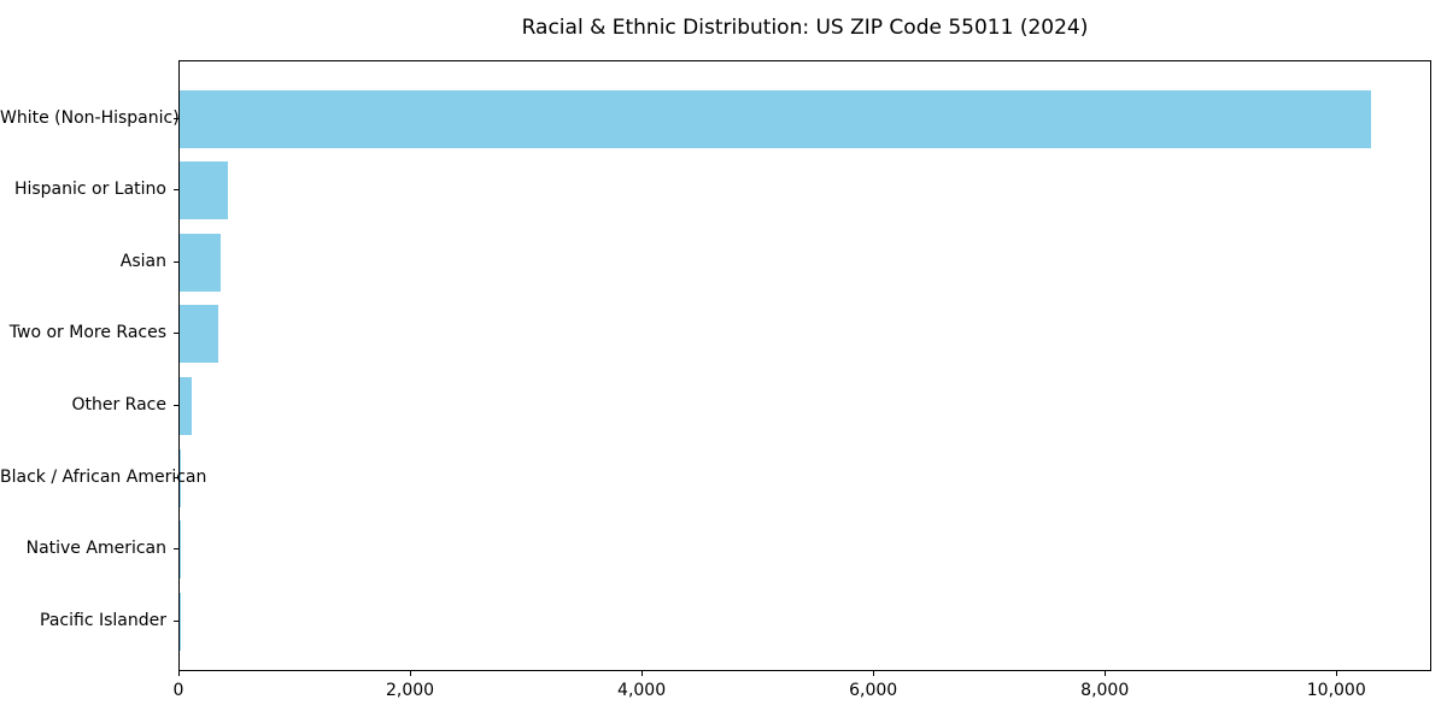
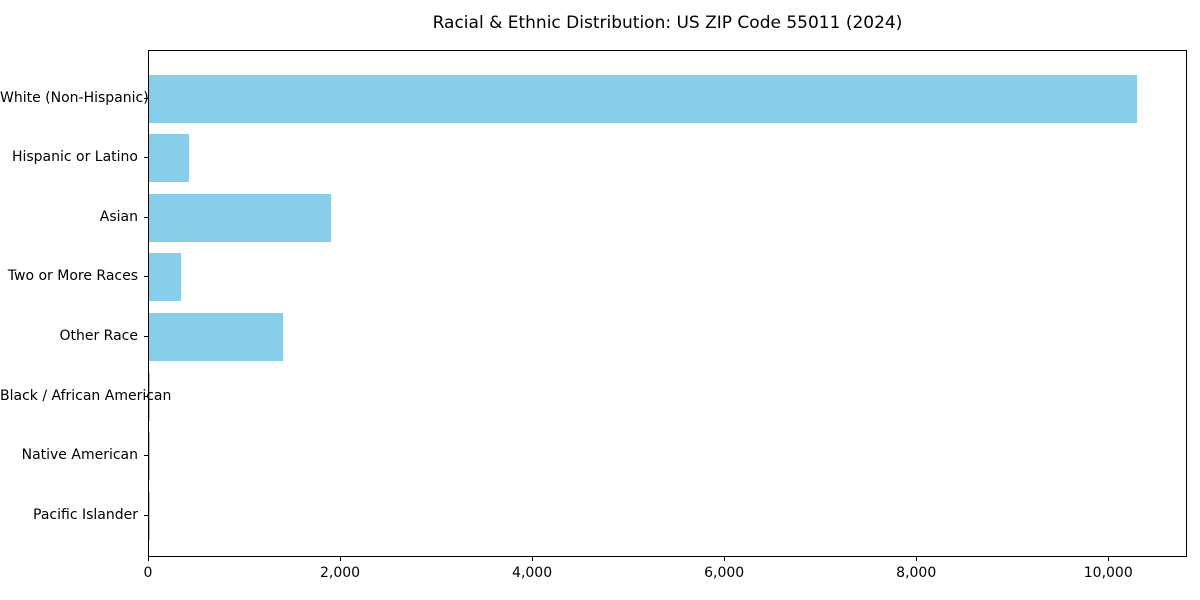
Asian: 400 -> 1900
Other Race: 100 -> 1400
